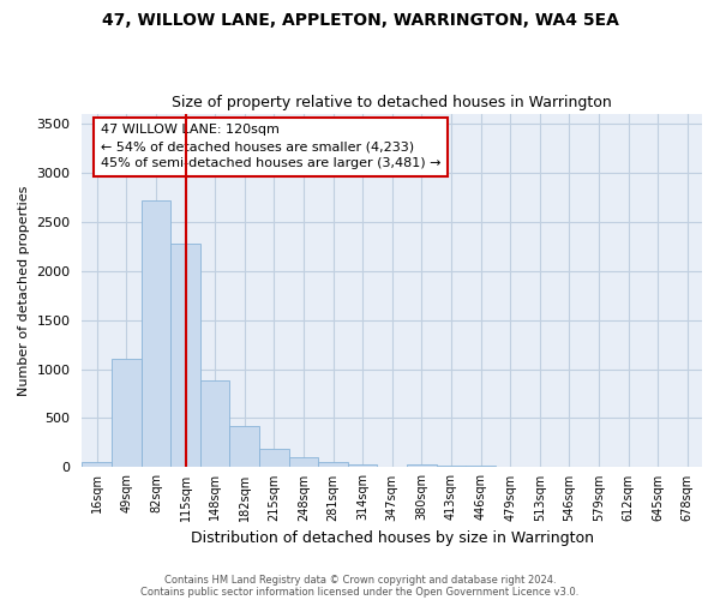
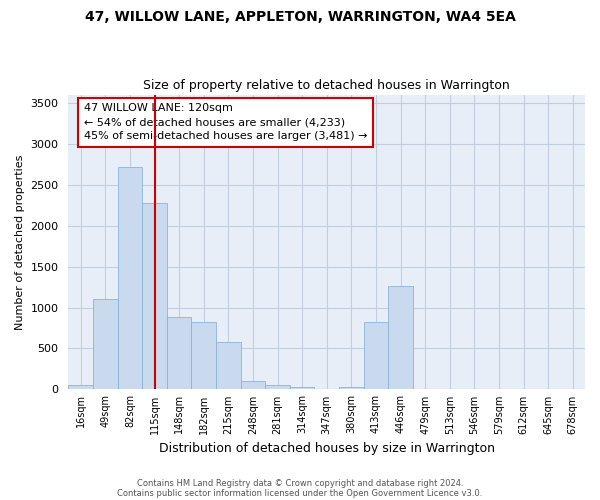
182sqm: 420 -> 820
215sqm: 180 -> 580
413sqm: 20 -> 820
446sqm: 20 -> 1260
